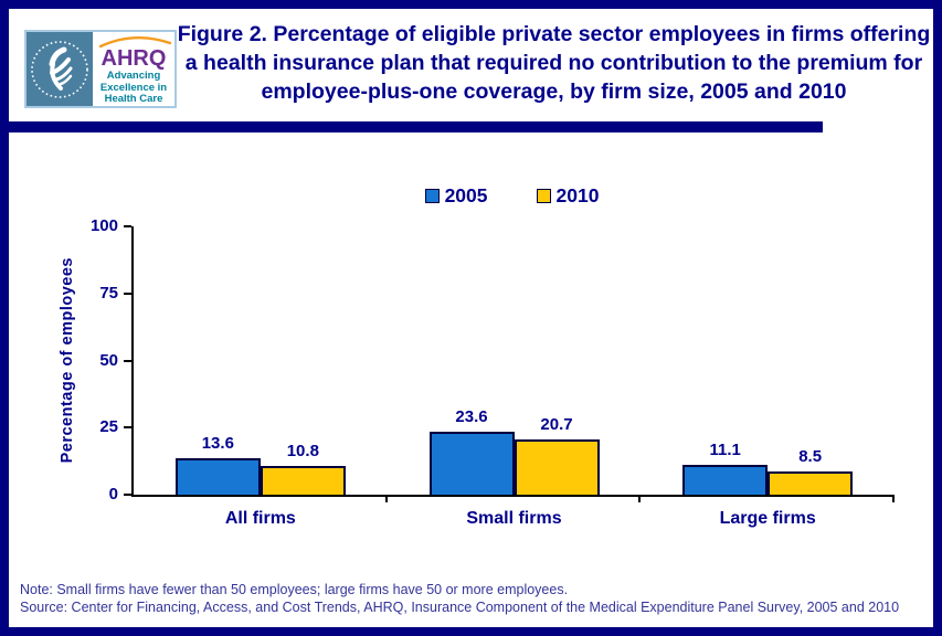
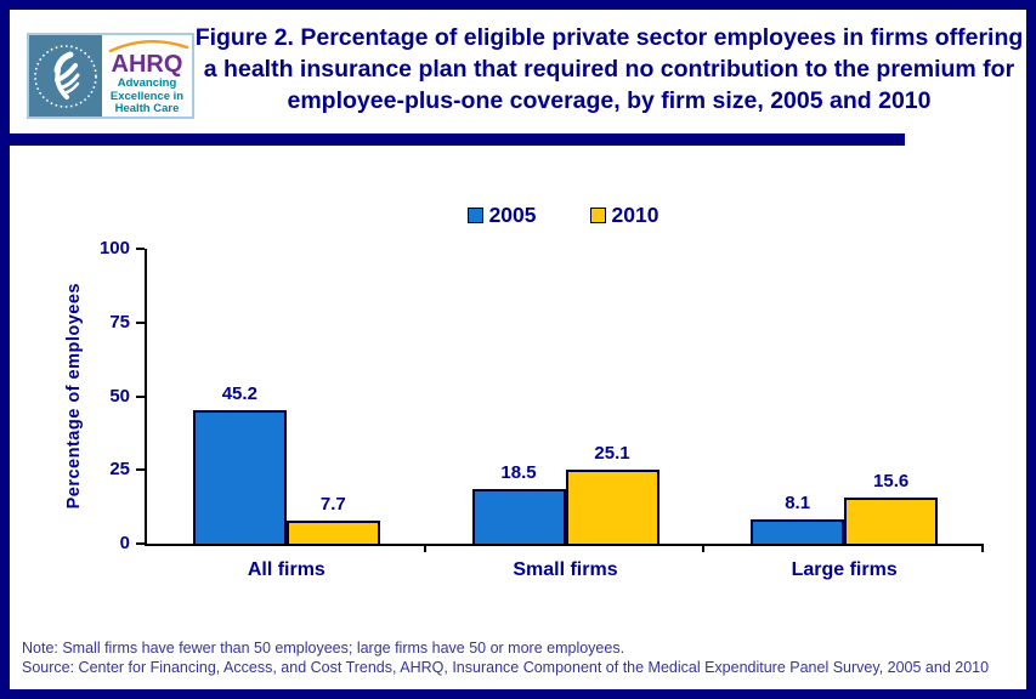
2005/All firms: 13.6 -> 45.2
2010/All firms: 10.8 -> 7.7
2005/Small firms: 23.6 -> 18.5
2010/Small firms: 20.7 -> 25.1
2005/Large firms: 11.1 -> 8.1
2010/Large firms: 8.5 -> 15.6
